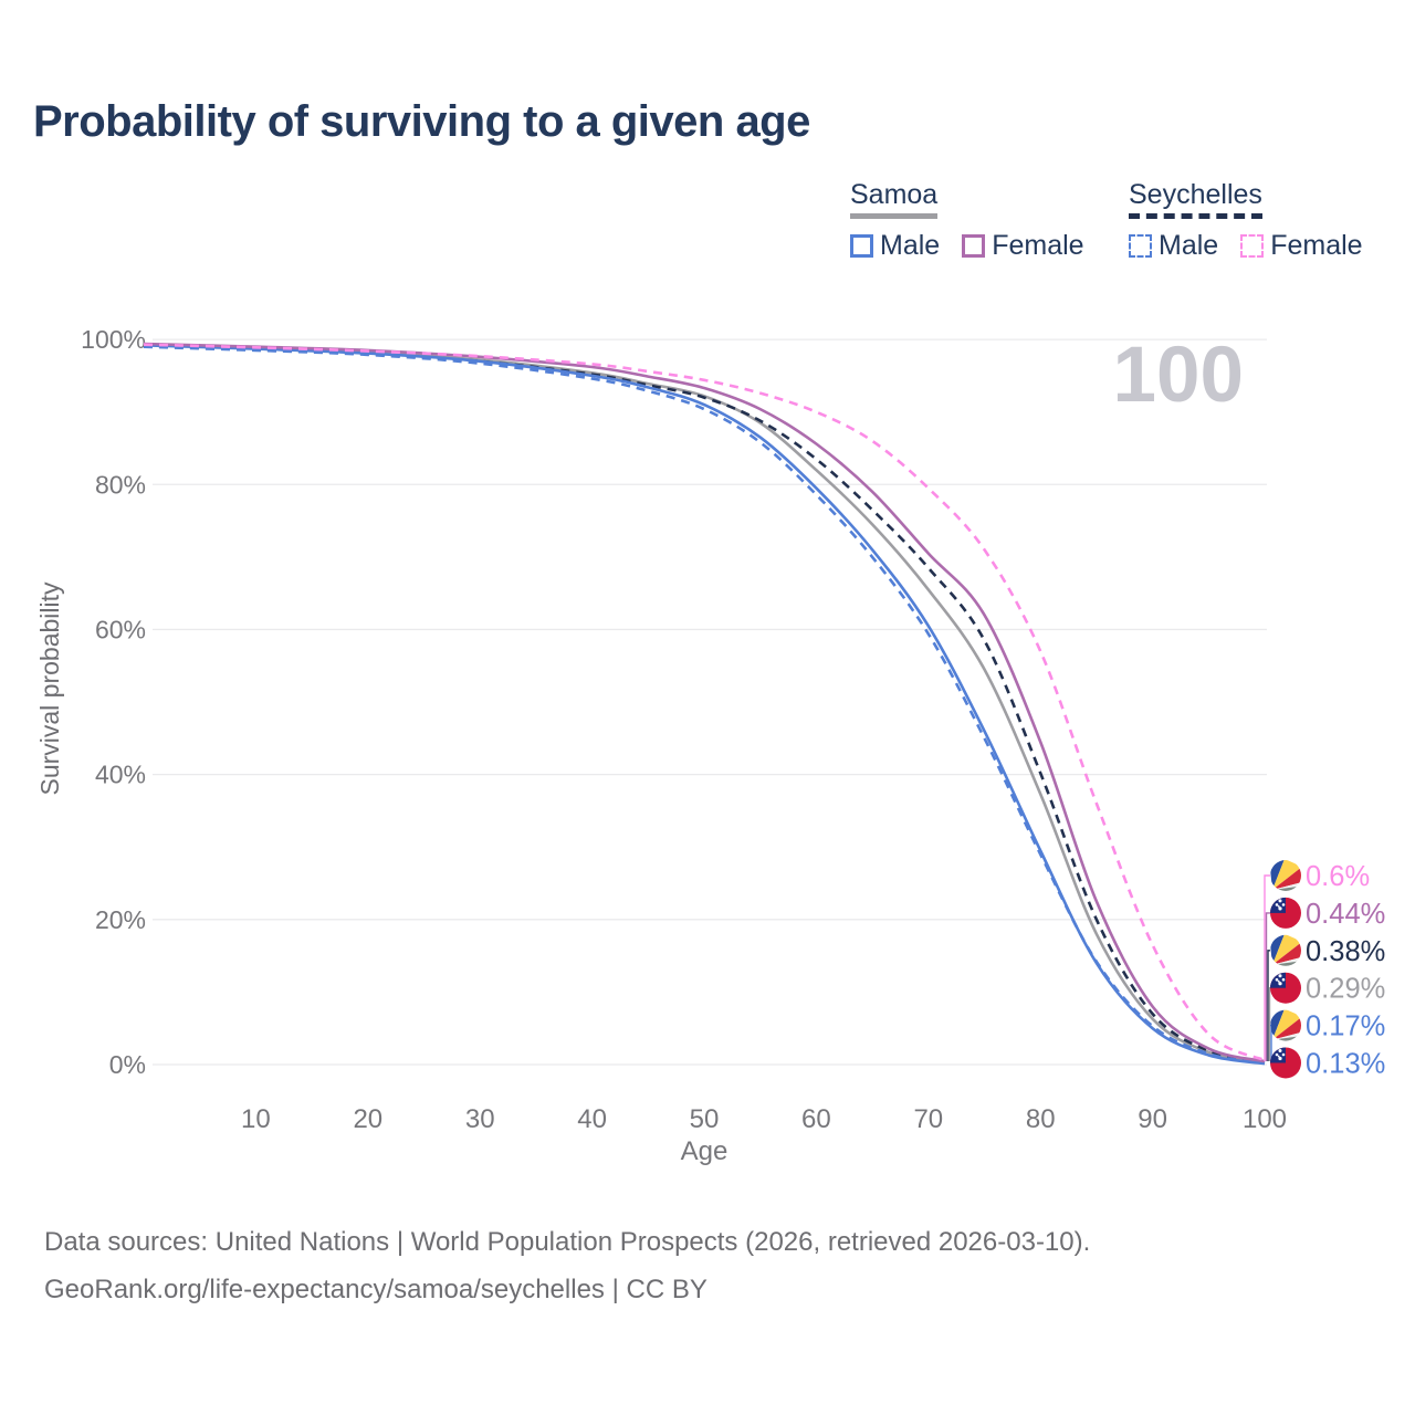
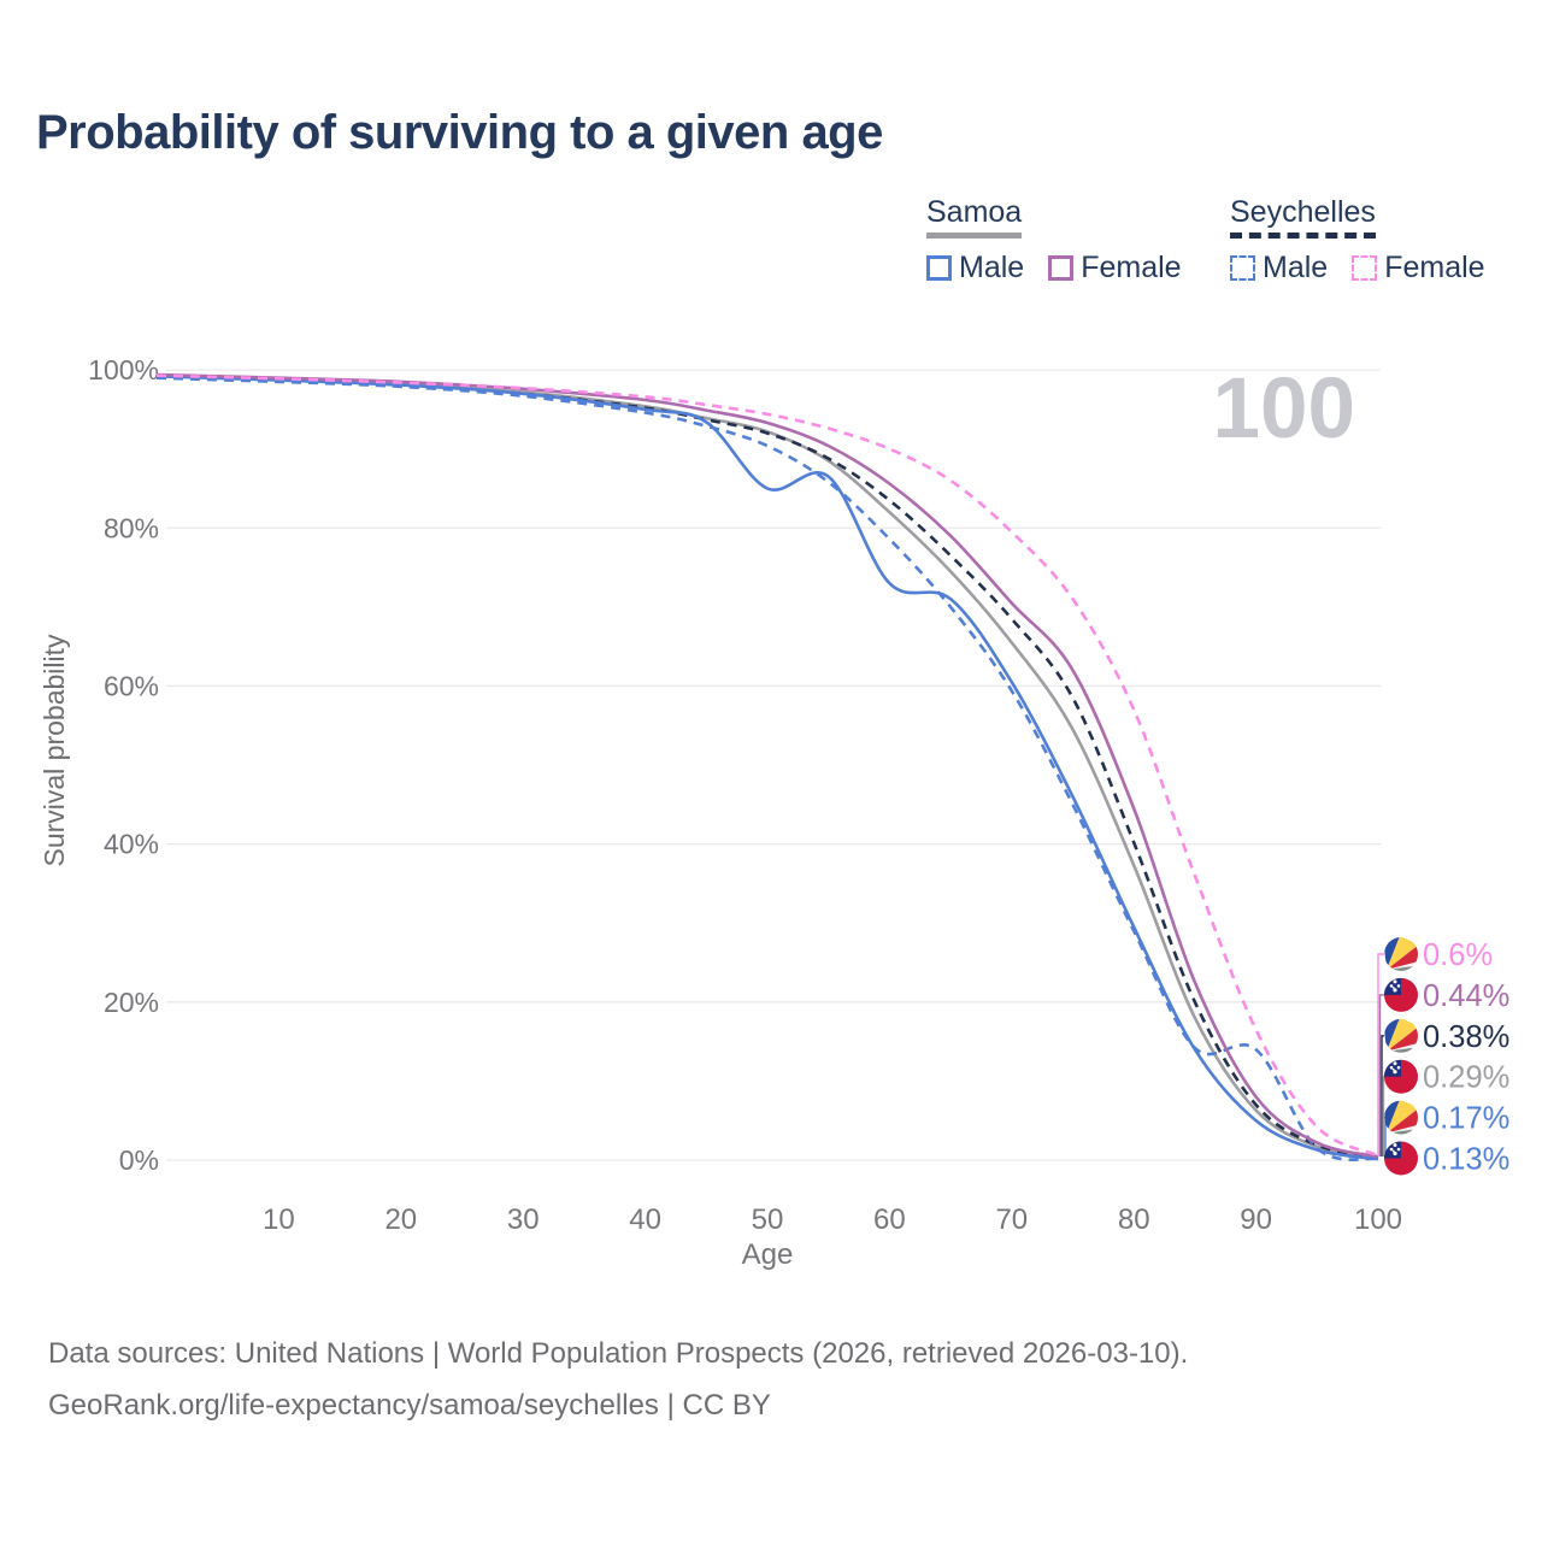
Samoa Male/50: 91% -> 85%
Samoa Male/60: 80% -> 73%
Seychelles Male/90: 5% -> 14%
